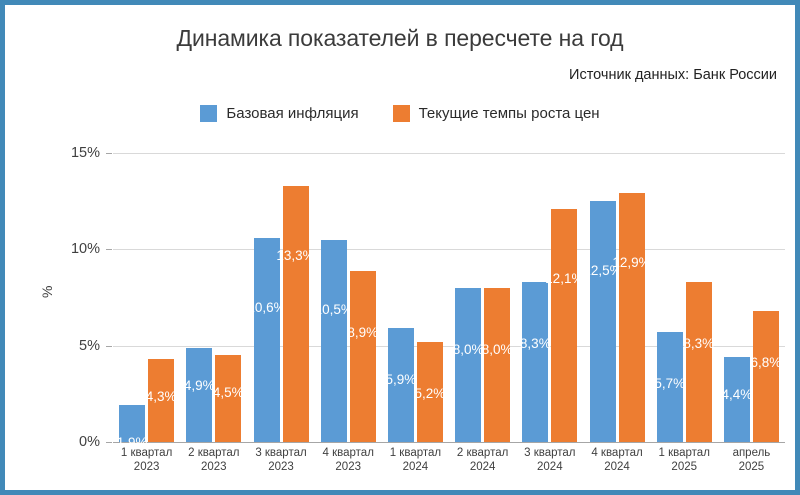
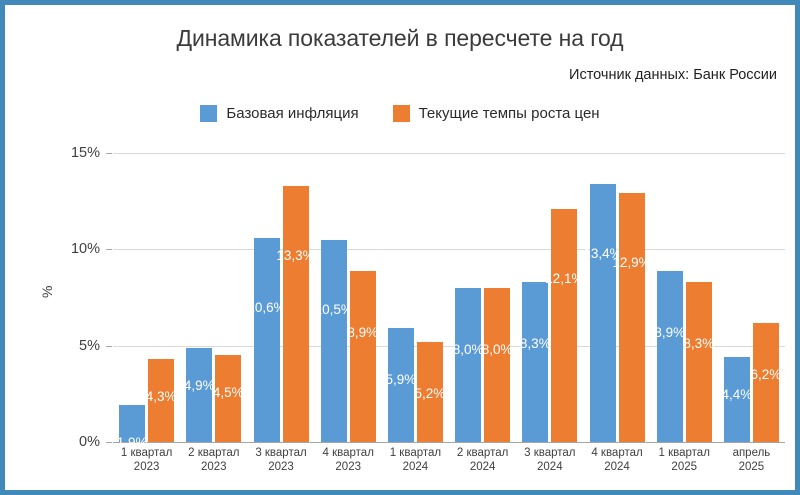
Базовая инфляция/4 квартал 2024: 12,5% -> 13,4%
Базовая инфляция/1 квартал 2025: 5,7% -> 8,9%
Текущие темпы роста цен/апрель 2025: 6,8% -> 6,2%
